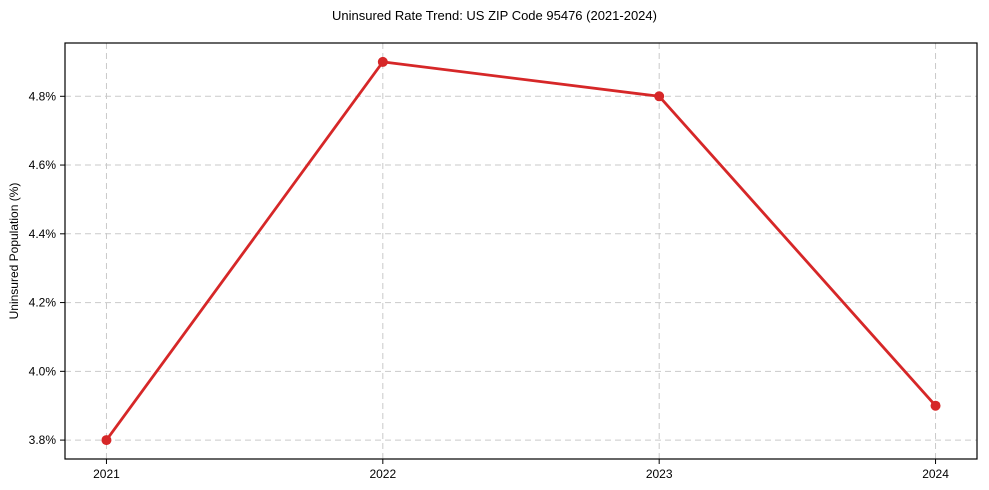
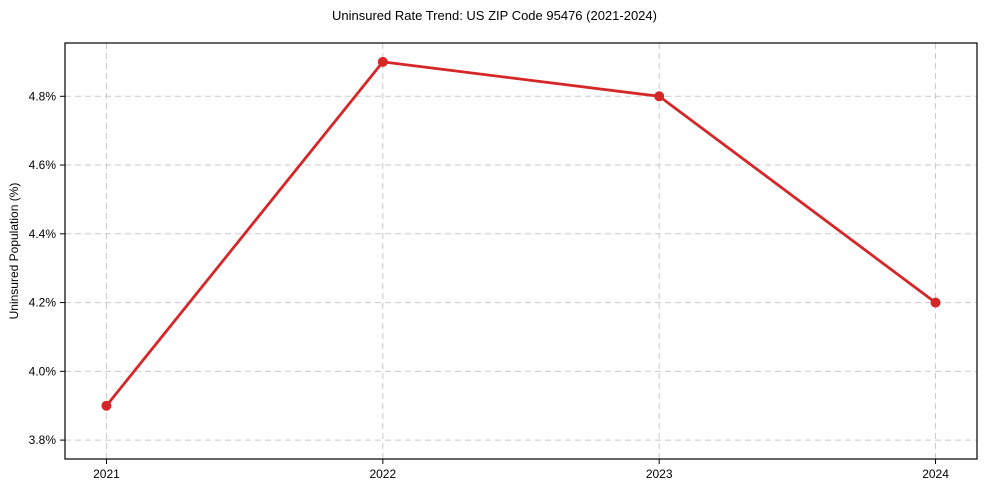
2021: 3.8% -> 3.9%
2024: 3.9% -> 4.2%
